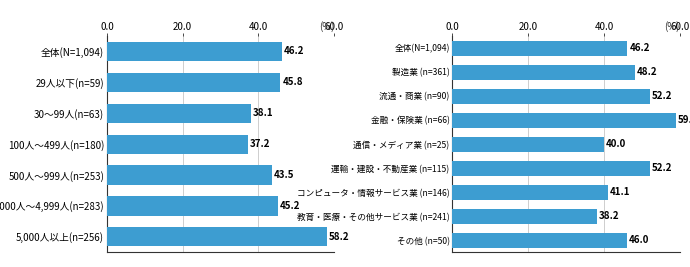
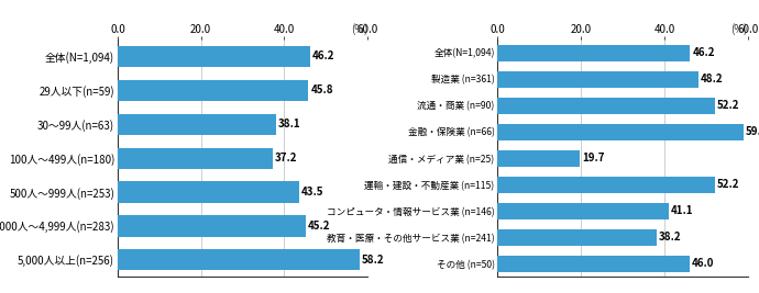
通信・メディア業 (n=25): 40.0 -> 19.7
